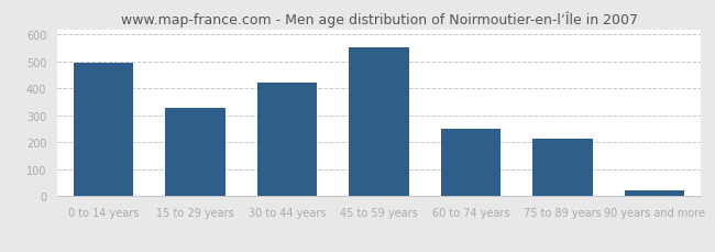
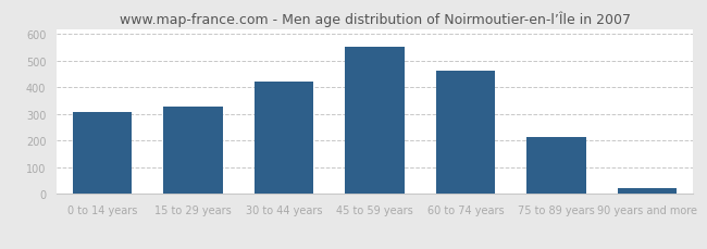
0 to 14 years: 495 -> 310
60 to 74 years: 250 -> 463
